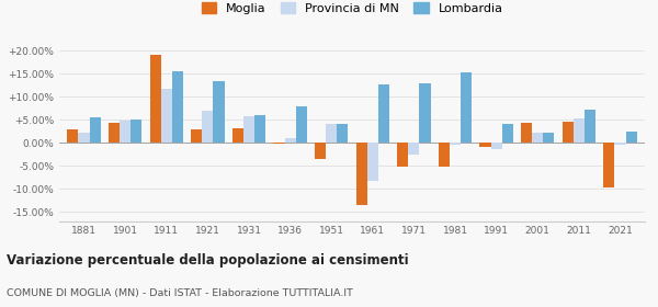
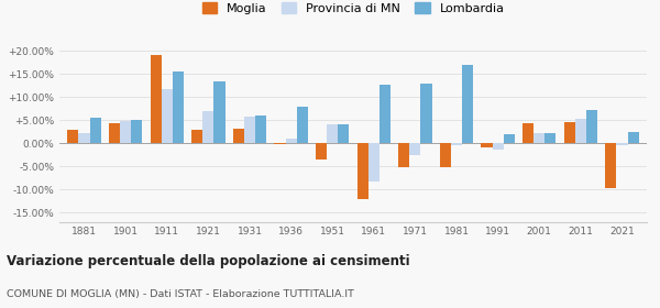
Moglia/1961: -13.5% -> -12.0%
Lombardia/1981: 15.3% -> 17.0%
Lombardia/1991: 4.0% -> 2.0%
